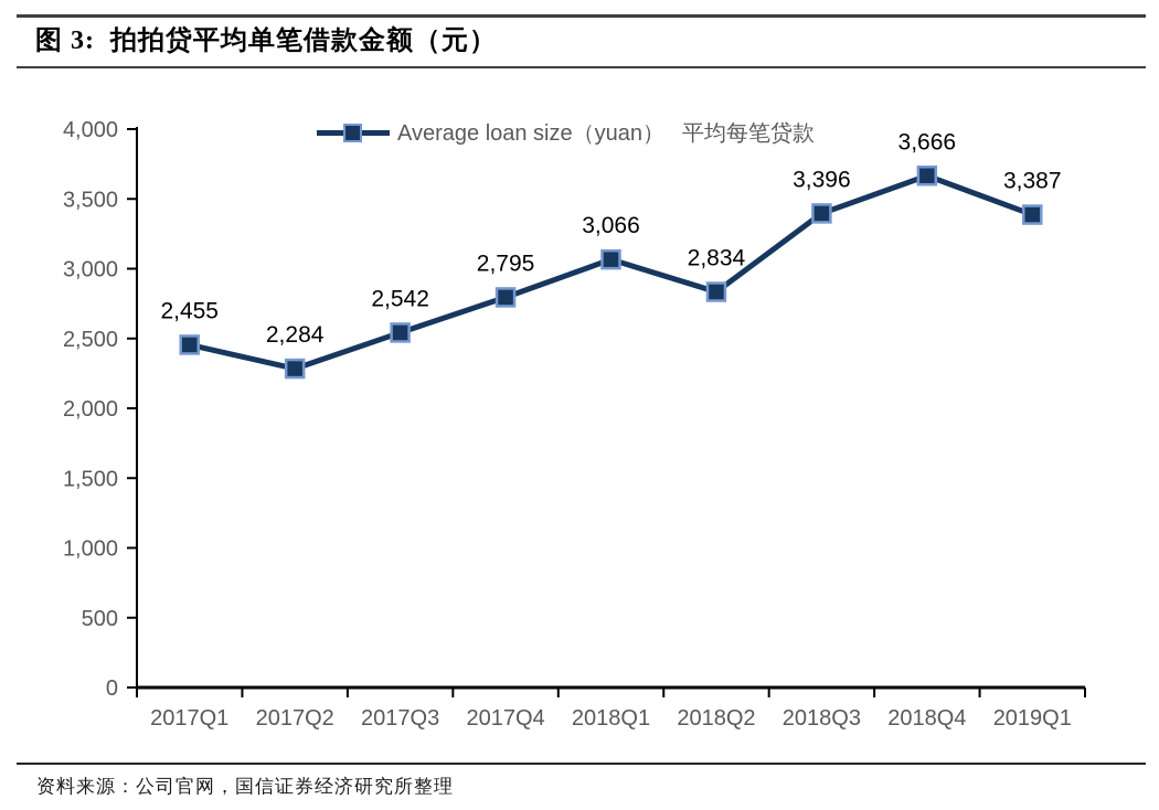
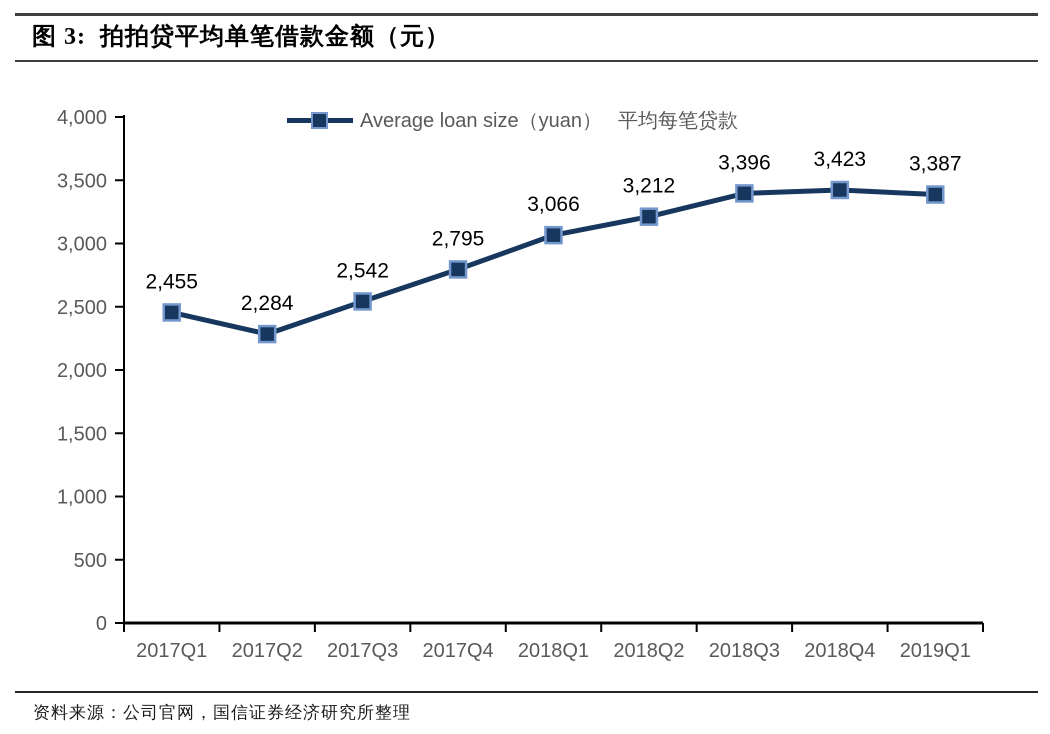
2018Q2: 2,834 -> 3,212
2018Q4: 3,666 -> 3,423
